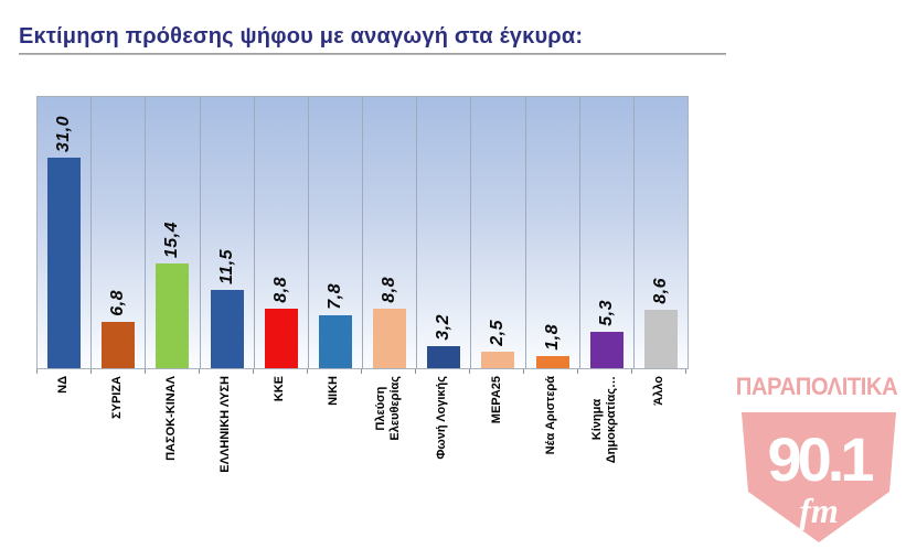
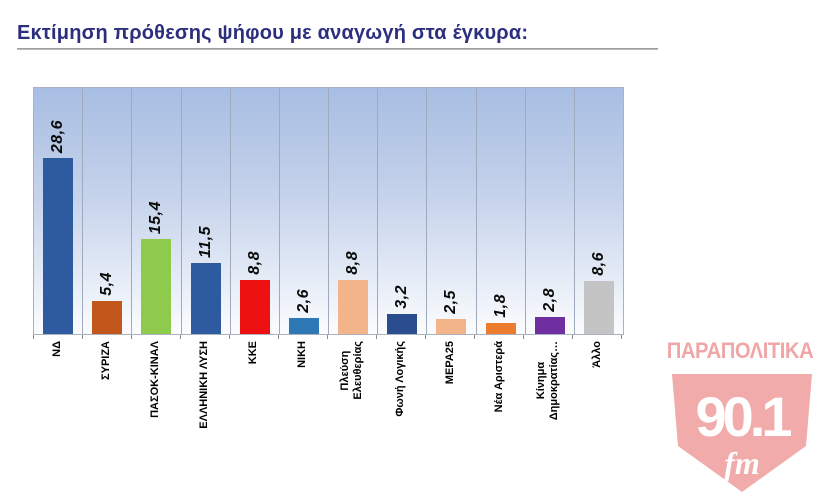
ΝΔ: 31,0 -> 28,6
ΣΥΡΙΖΑ: 6,8 -> 5,4
ΝΙΚΗ: 7,8 -> 2,6
Κίνημα Δημοκρατίας…: 5,3 -> 2,8
